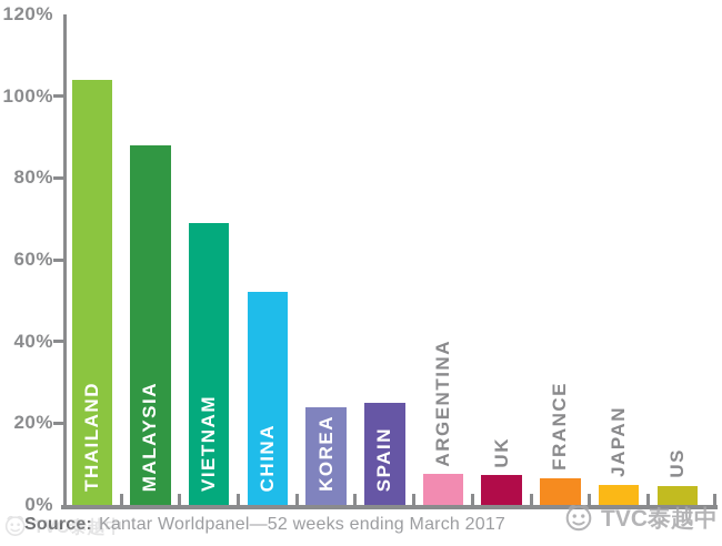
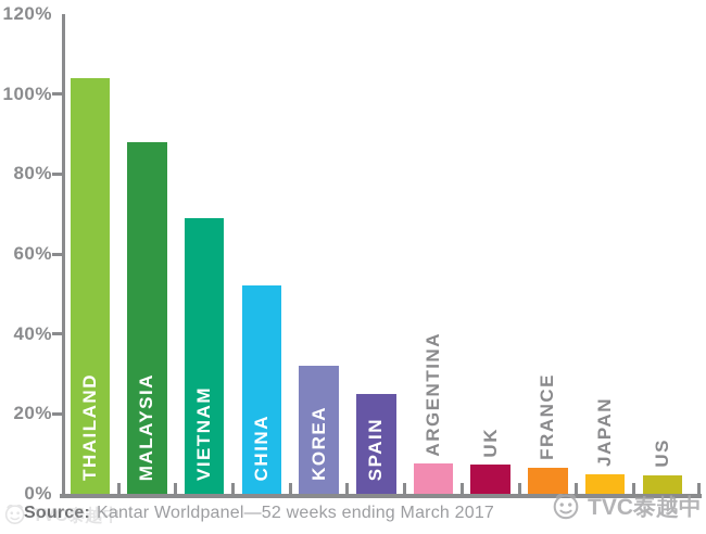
KOREA: 24% -> 32%
